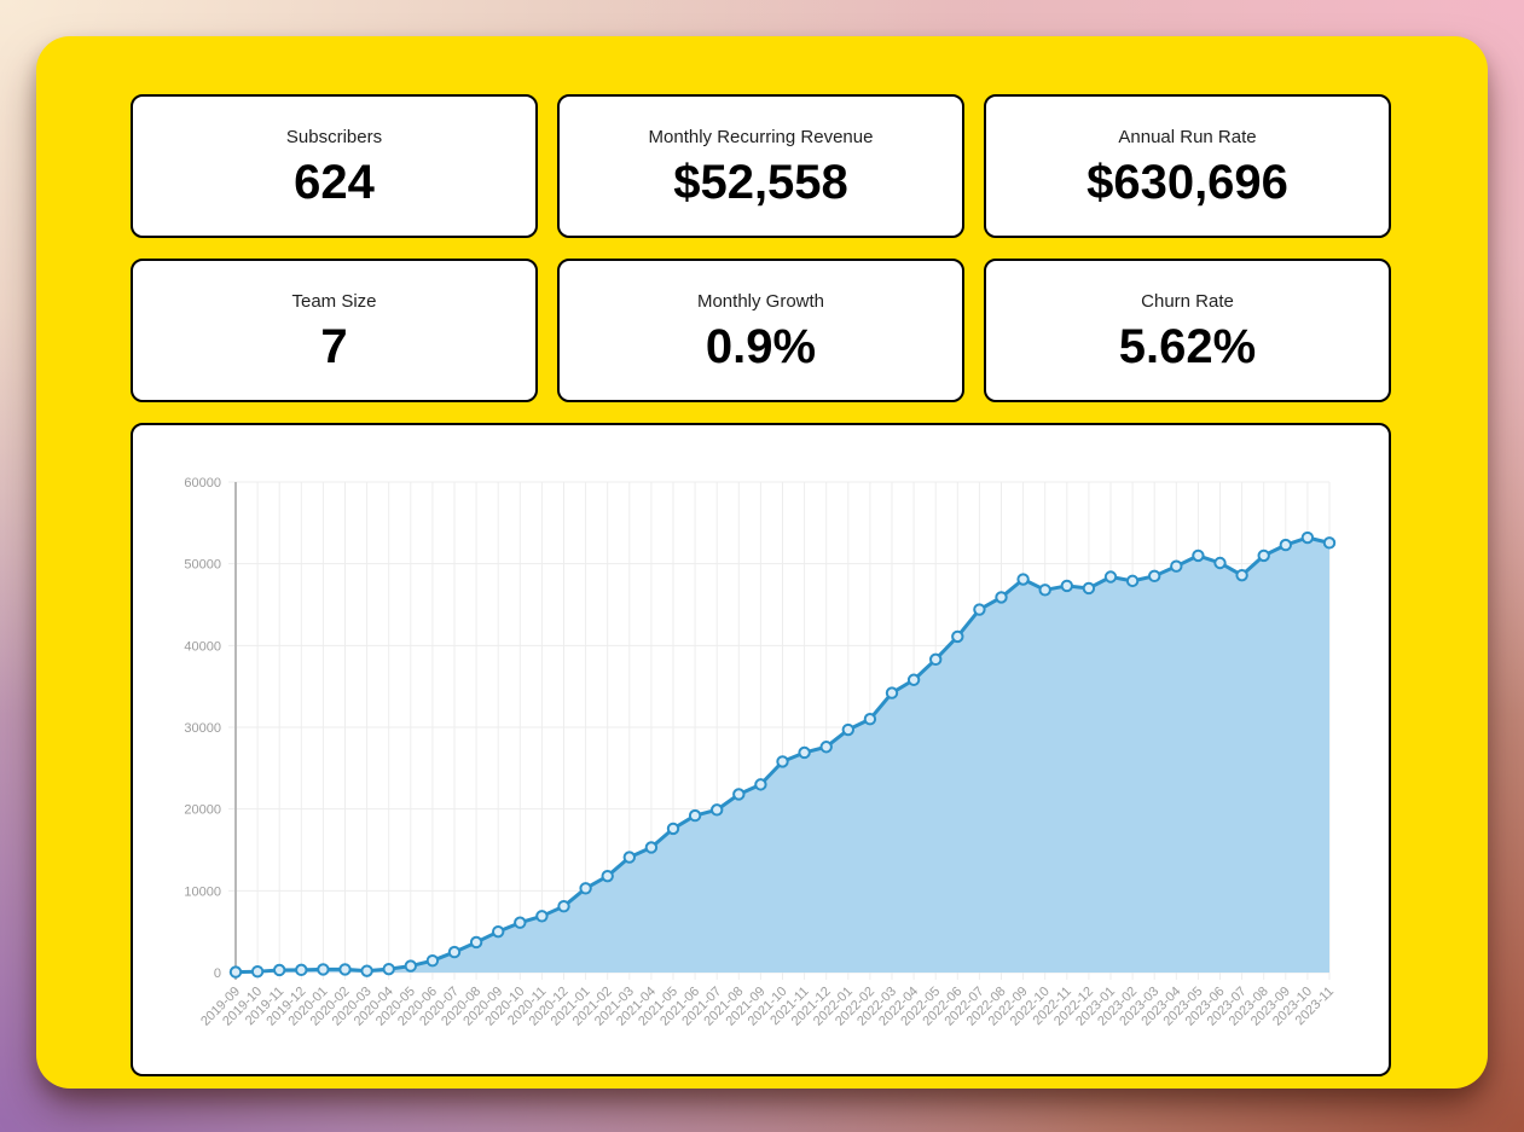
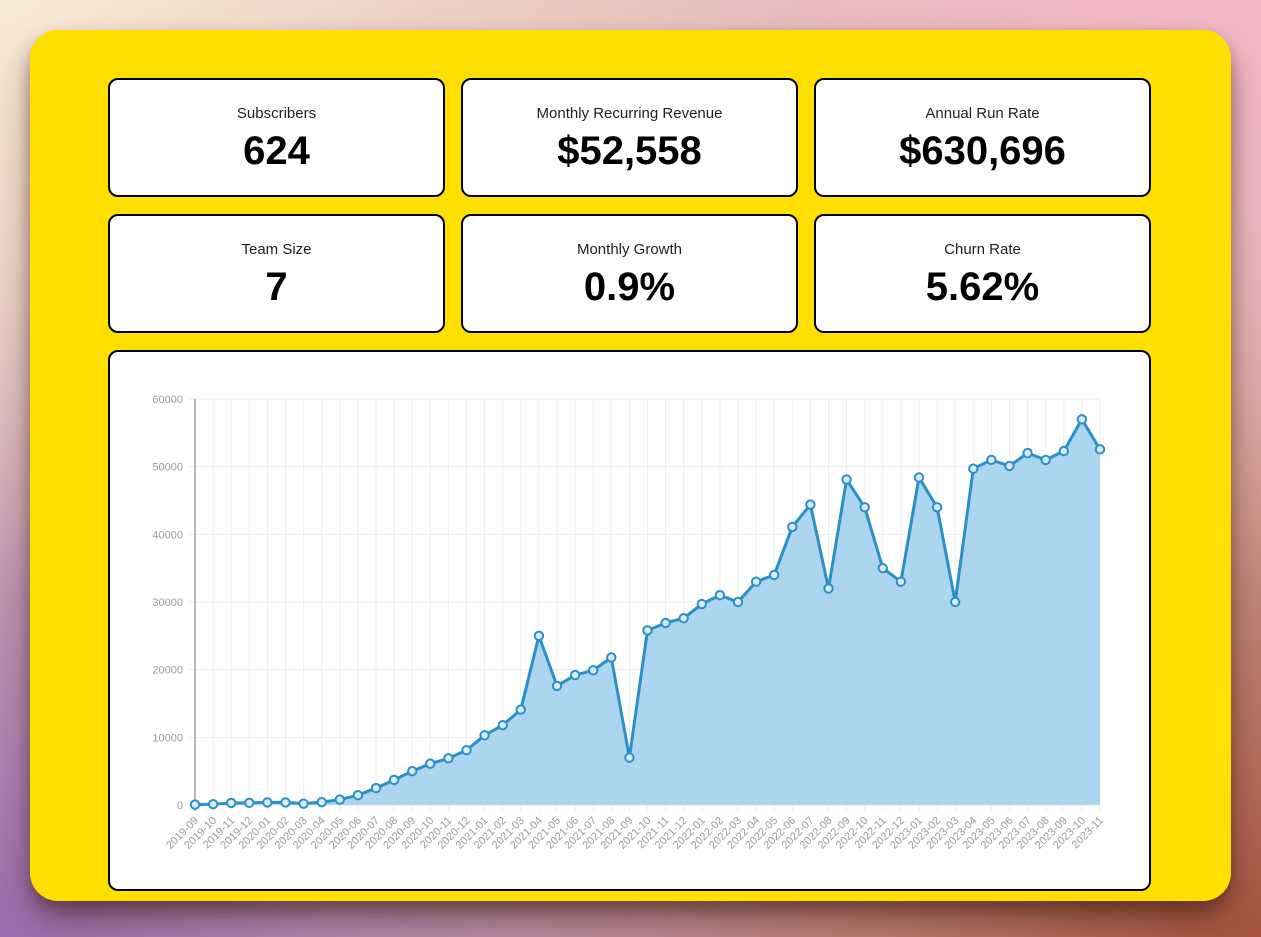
2021-04: 15000 -> 25000
2021-09: 23000 -> 7000
2022-03: 34000 -> 30000
2022-04: 36000 -> 33000
2022-05: 38000 -> 34000
2022-08: 46000 -> 32000
2022-10: 47000 -> 44000
2022-11: 47000 -> 35000
2022-12: 47000 -> 33000
2023-02: 48000 -> 44000
2023-03: 48000 -> 30000
2023-07: 49000 -> 52000
2023-10: 53000 -> 57000
